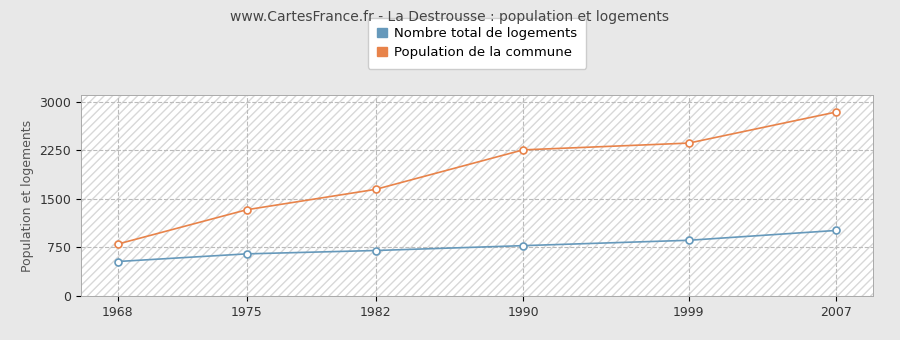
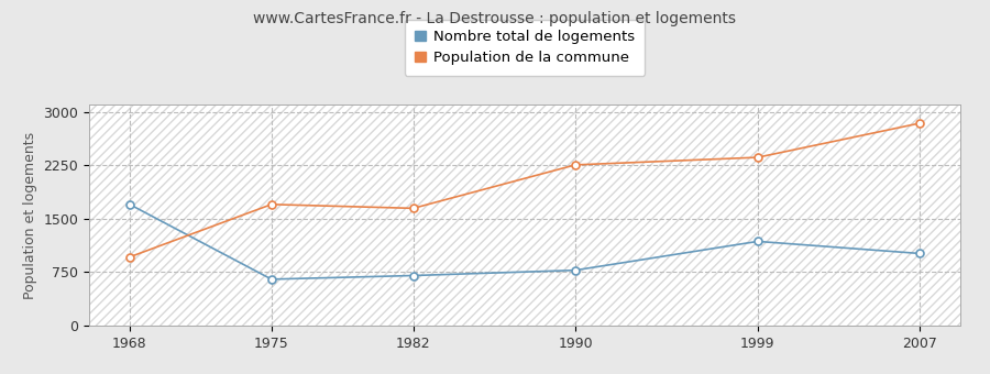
Nombre total de logements/1968: 530 -> 1700
Population de la commune/1968: 800 -> 960
Population de la commune/1975: 1330 -> 1700
Nombre total de logements/1999: 860 -> 1180
